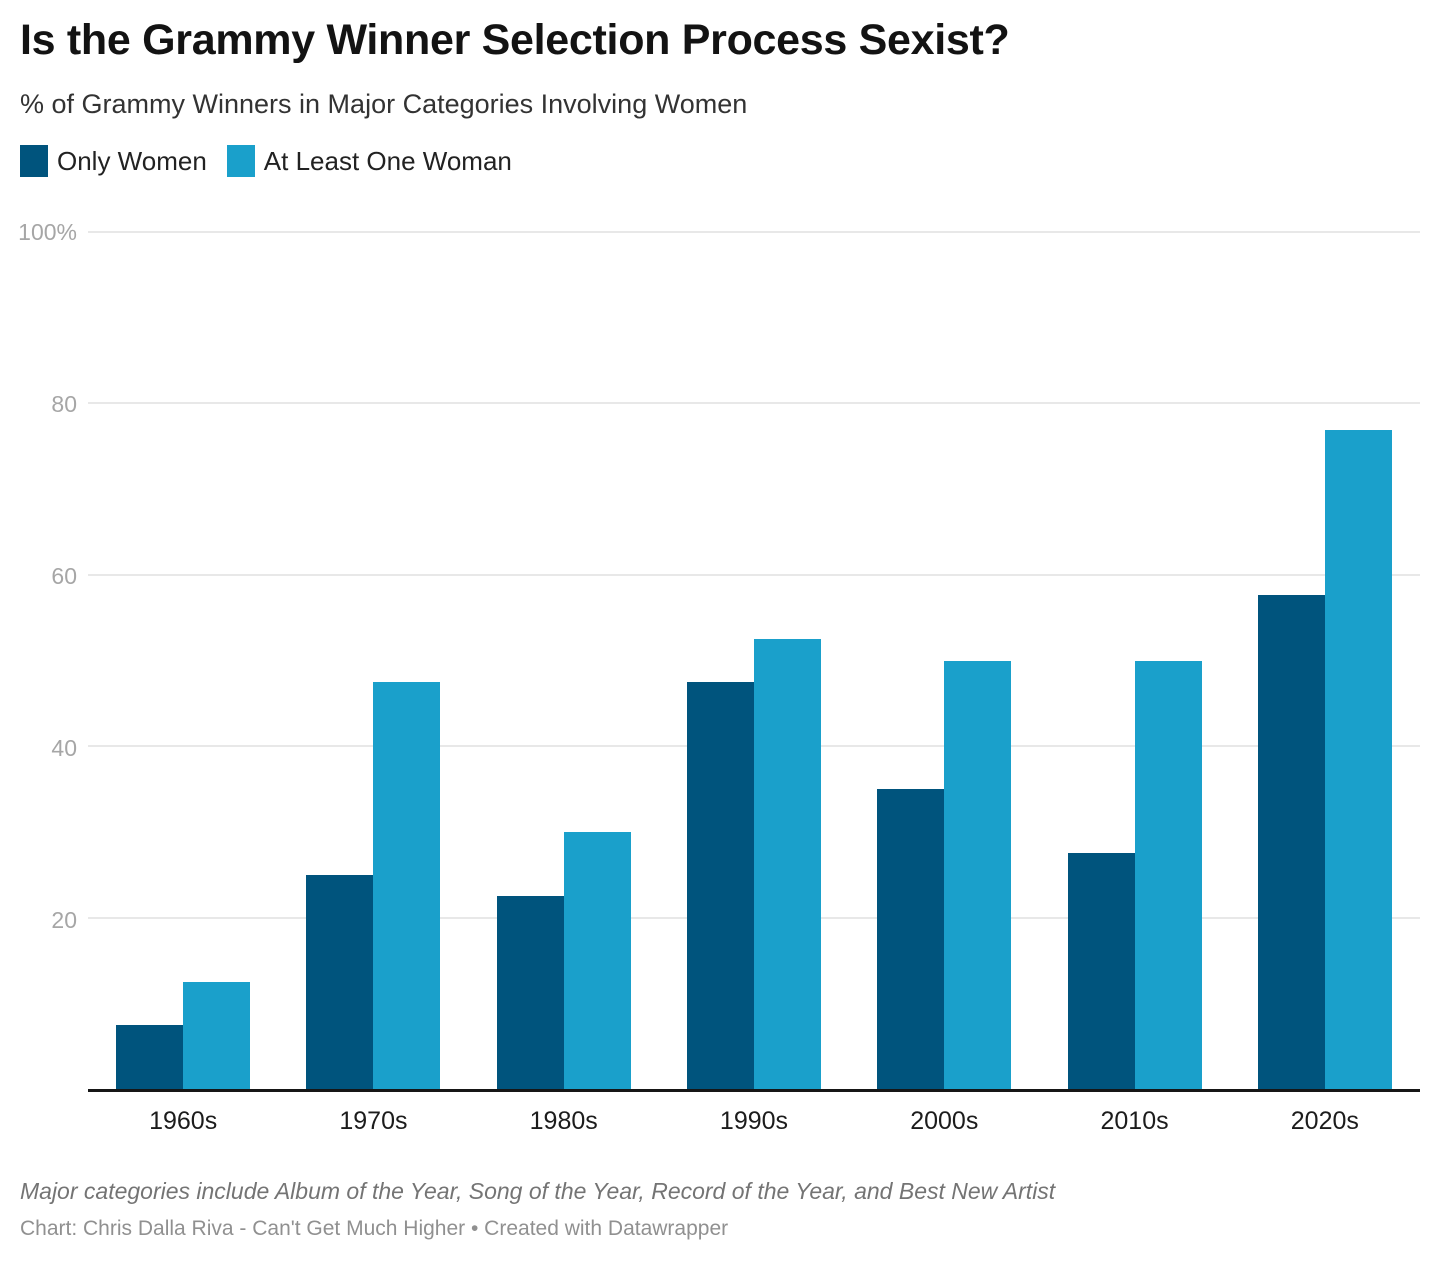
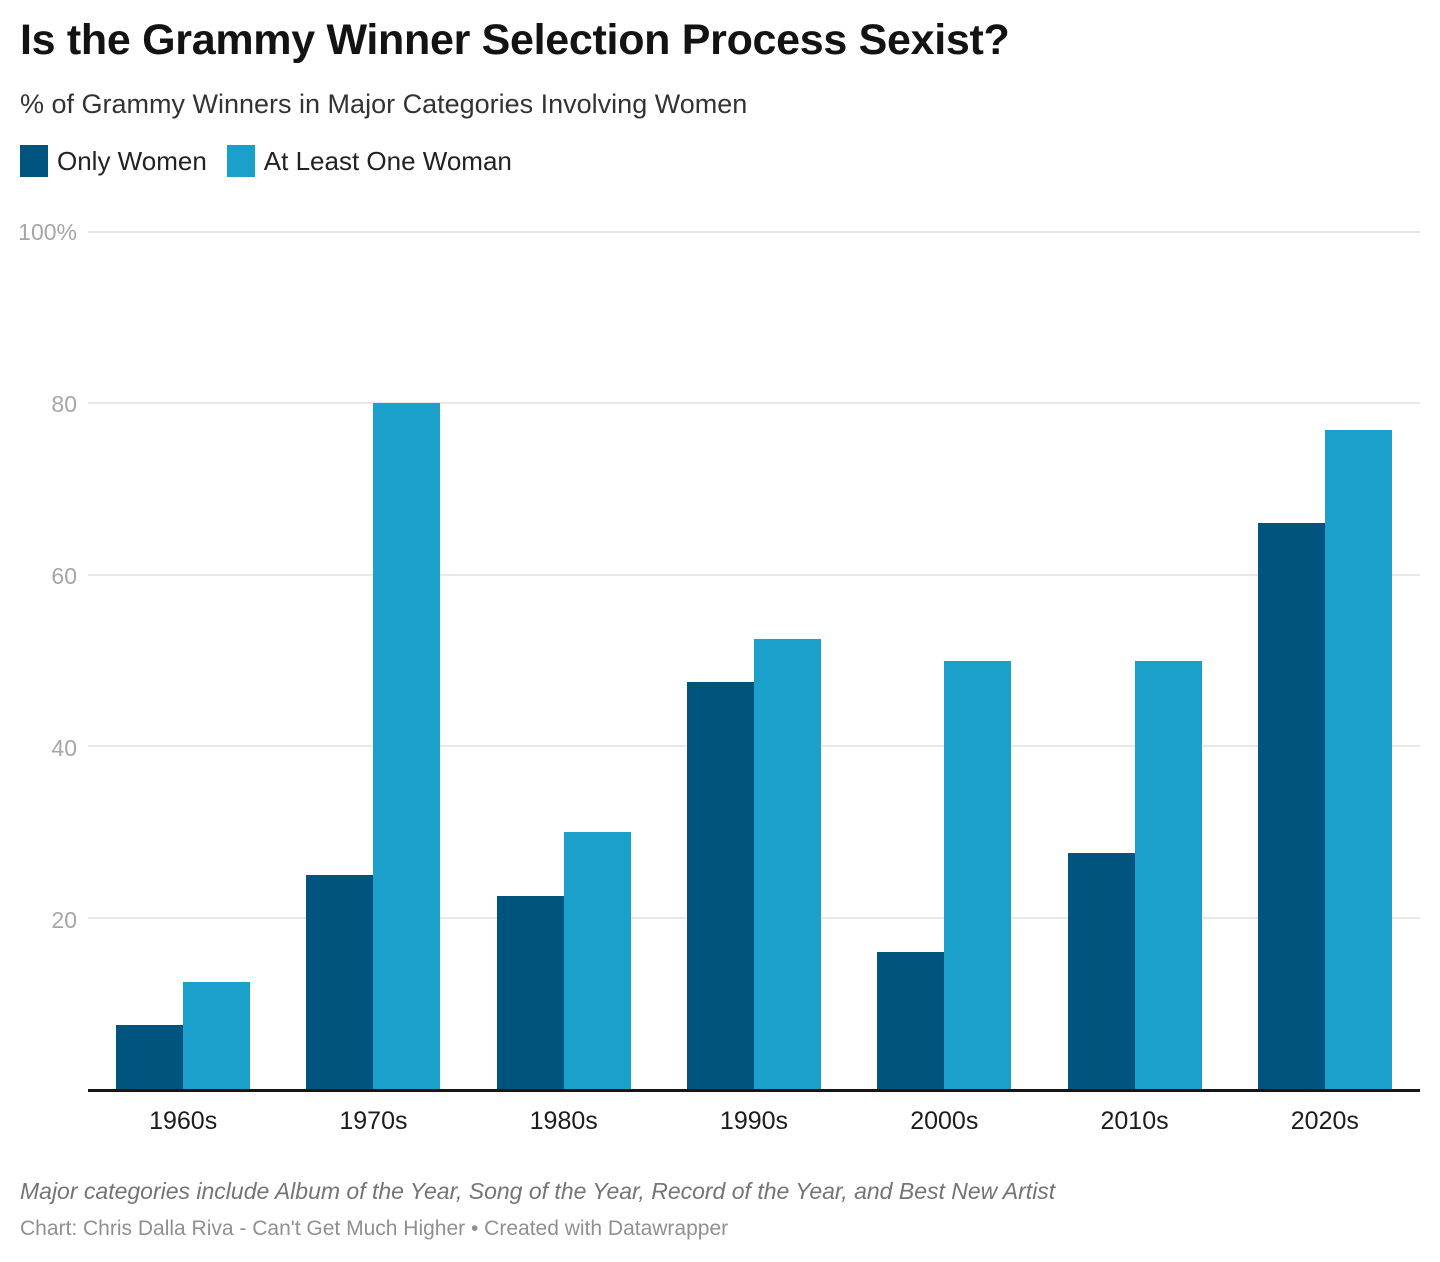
At Least One Woman/1970s: 48% -> 80%
Only Women/2000s: 35% -> 16%
Only Women/2020s: 58% -> 66%
